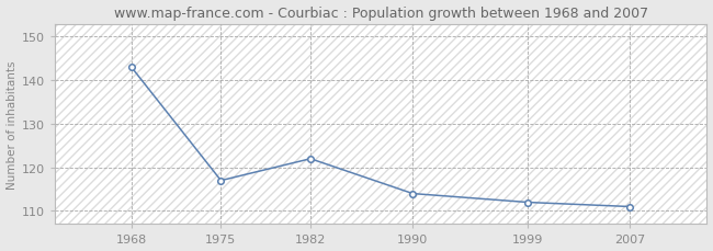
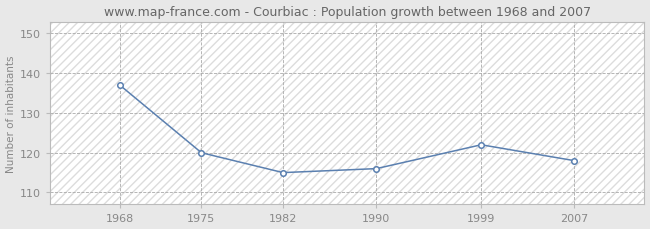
1968: 143 -> 137
1975: 117 -> 120
1982: 122 -> 115
1990: 114 -> 116
1999: 112 -> 122
2007: 111 -> 118
